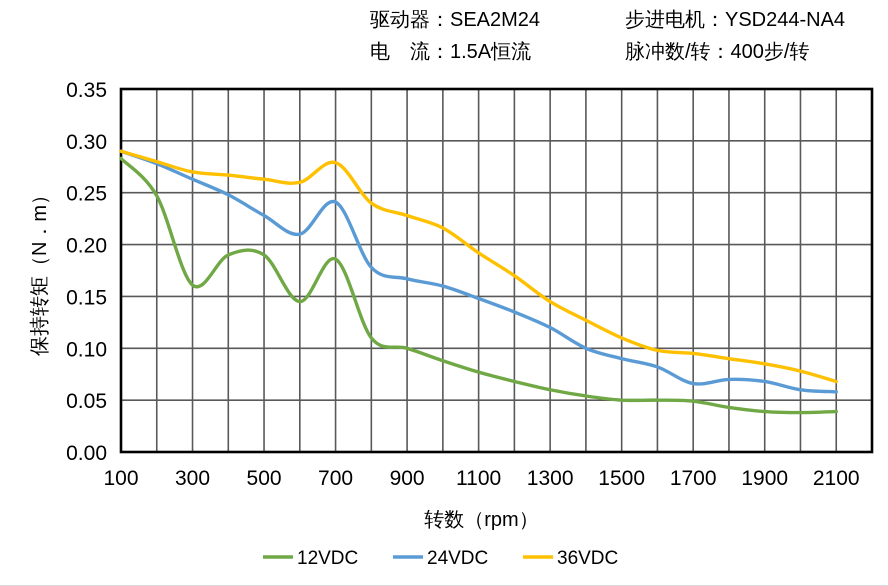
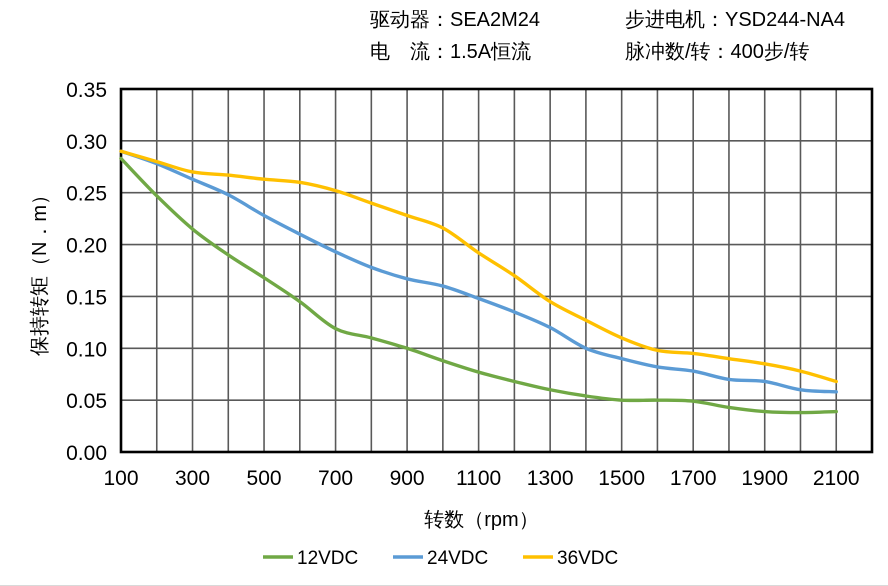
12VDC/300: 0.161 -> 0.215
12VDC/500: 0.190 -> 0.168
12VDC/700: 0.186 -> 0.119
24VDC/700: 0.241 -> 0.193
36VDC/700: 0.279 -> 0.252
24VDC/1700: 0.066 -> 0.078
